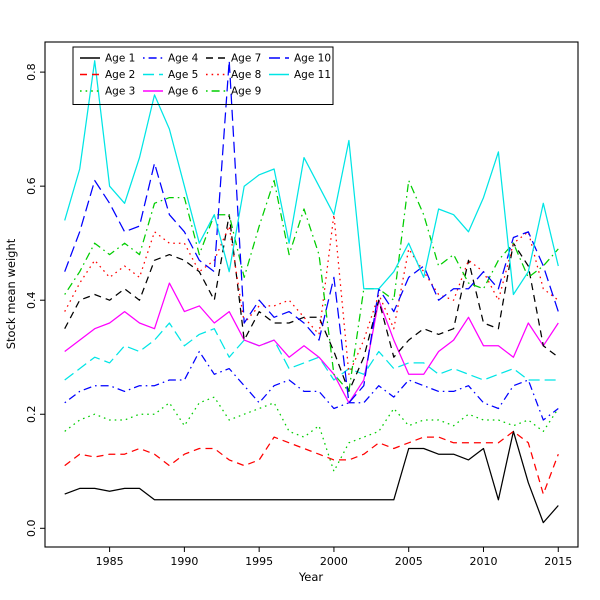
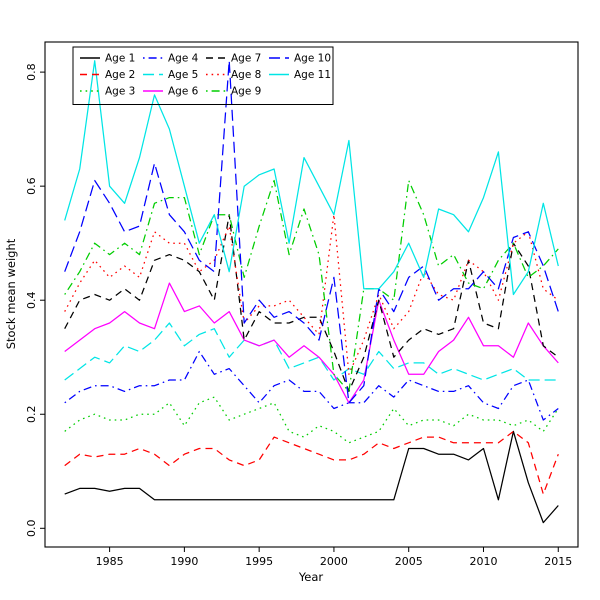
Age 3/2000: 0.10 -> 0.17
Age 8/2005: 0.49 -> 0.38
Age 6/2015: 0.36 -> 0.29
